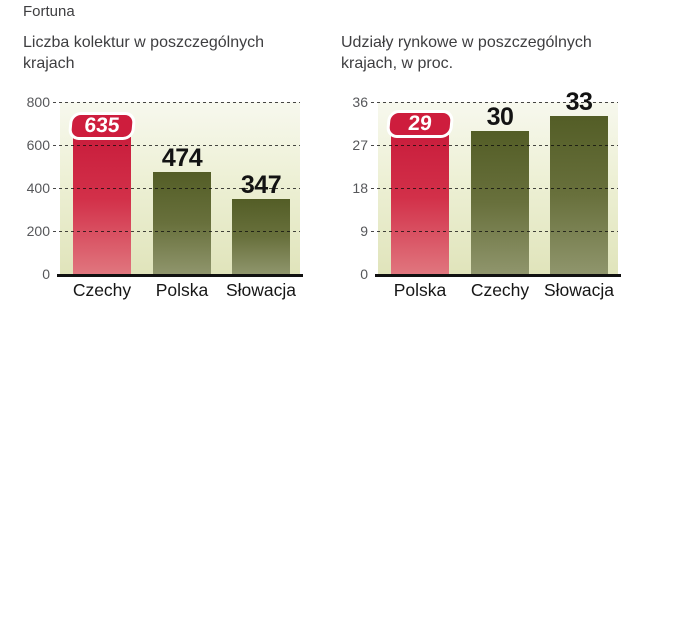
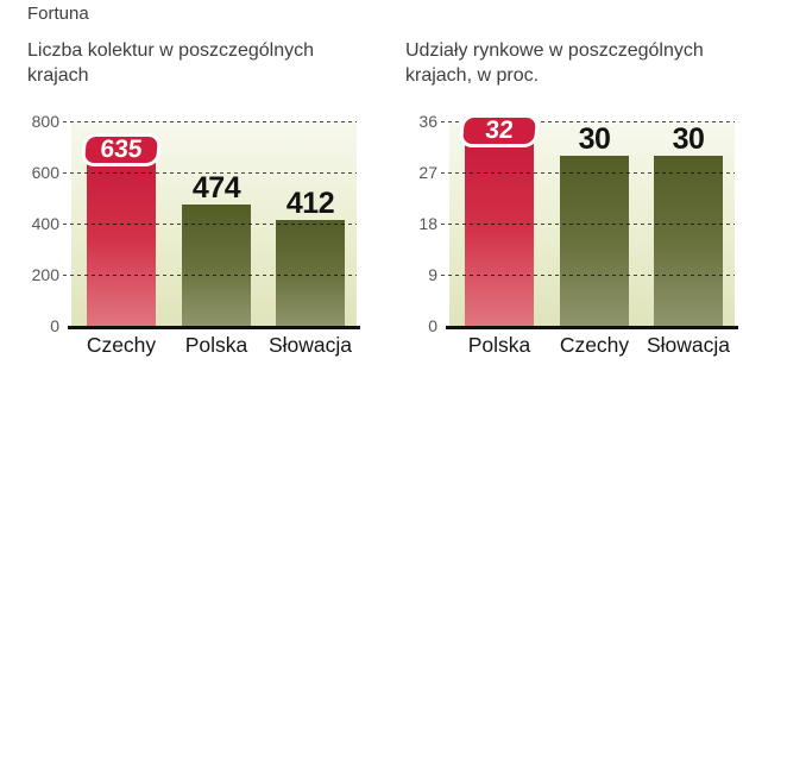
Liczba kolektur w poszczególnych krajach/Słowacja: 347 -> 412
Udziały rynkowe w poszczególnych krajach, w proc./Polska: 29 -> 32
Udziały rynkowe w poszczególnych krajach, w proc./Słowacja: 33 -> 30
